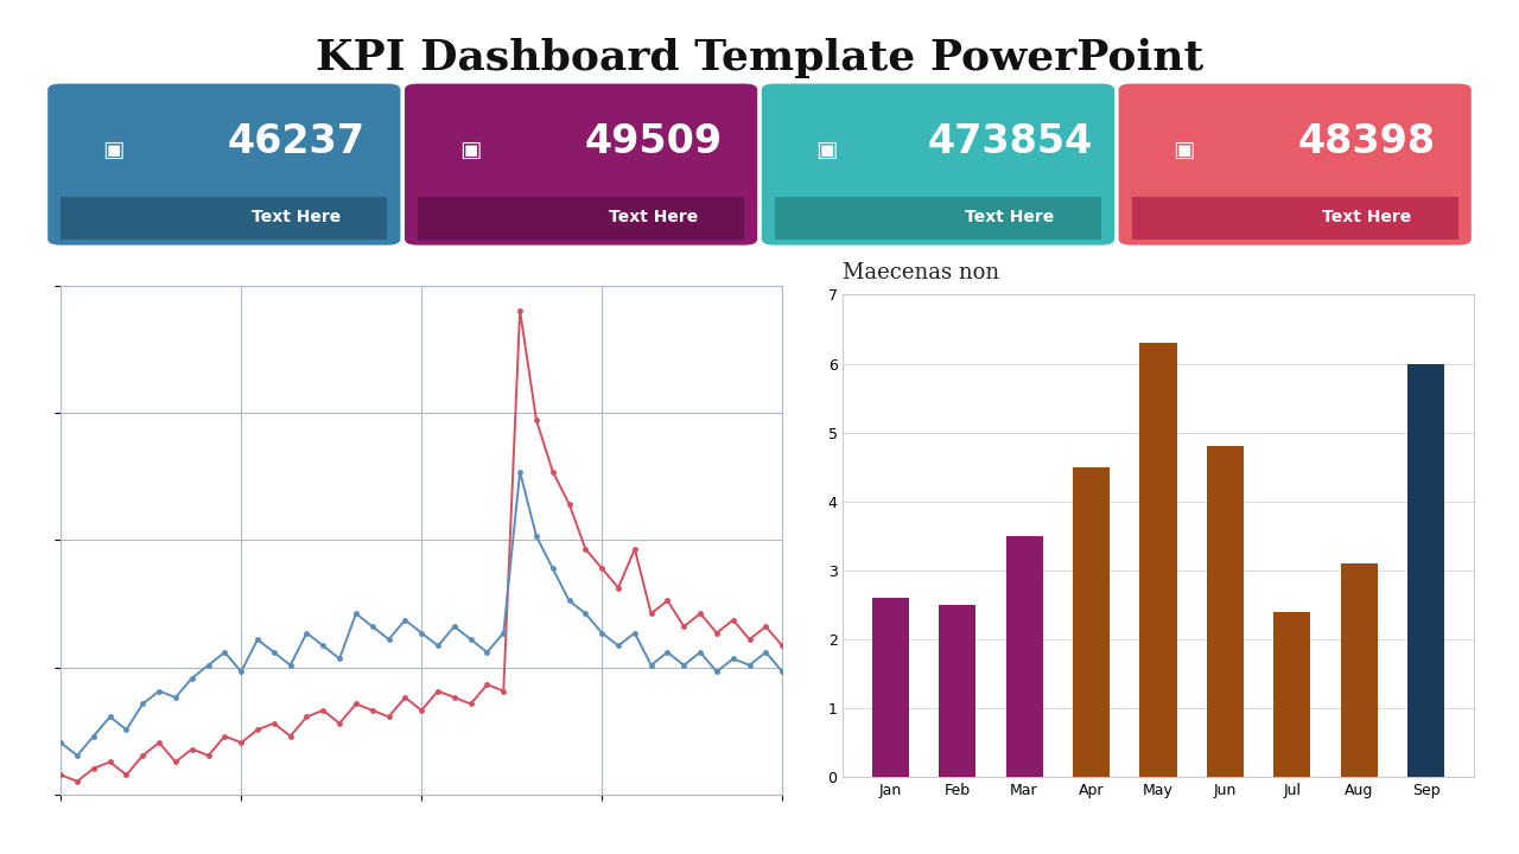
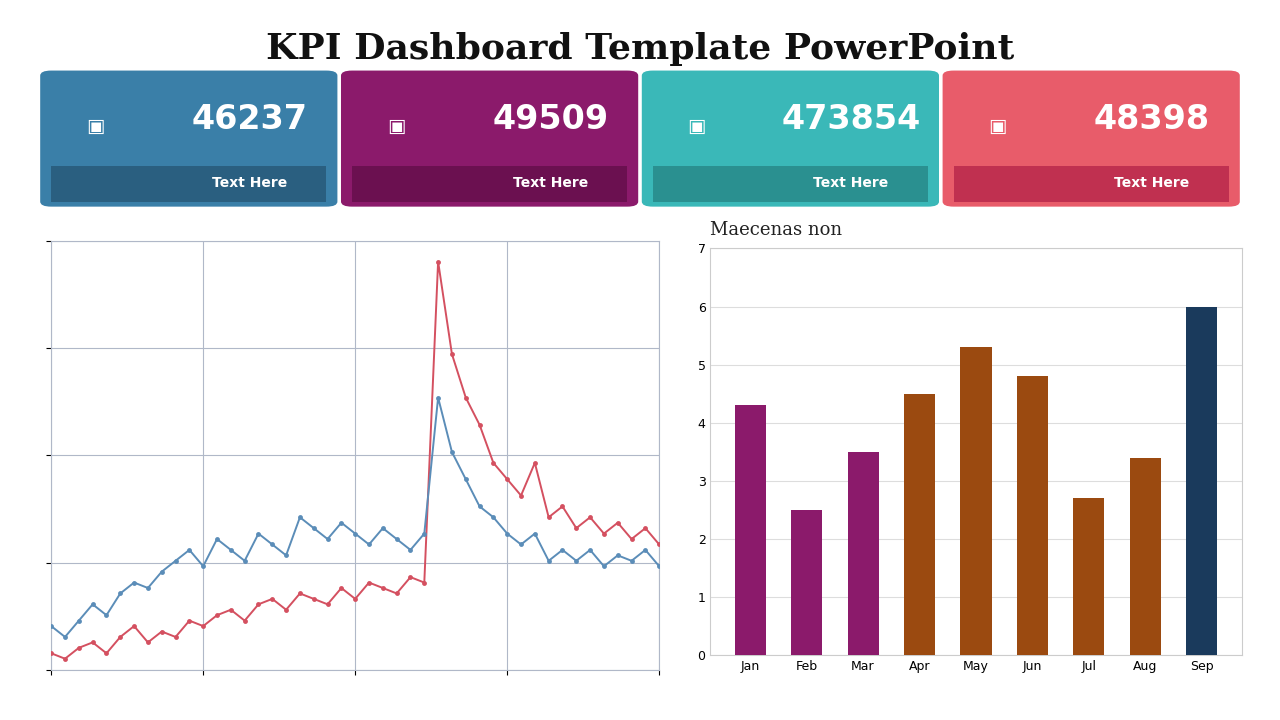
Maecenas non/Jan: 2.6 -> 4.3
Maecenas non/May: 6.3 -> 5.3
Maecenas non/Jul: 2.4 -> 2.7
Maecenas non/Aug: 3.1 -> 3.4
